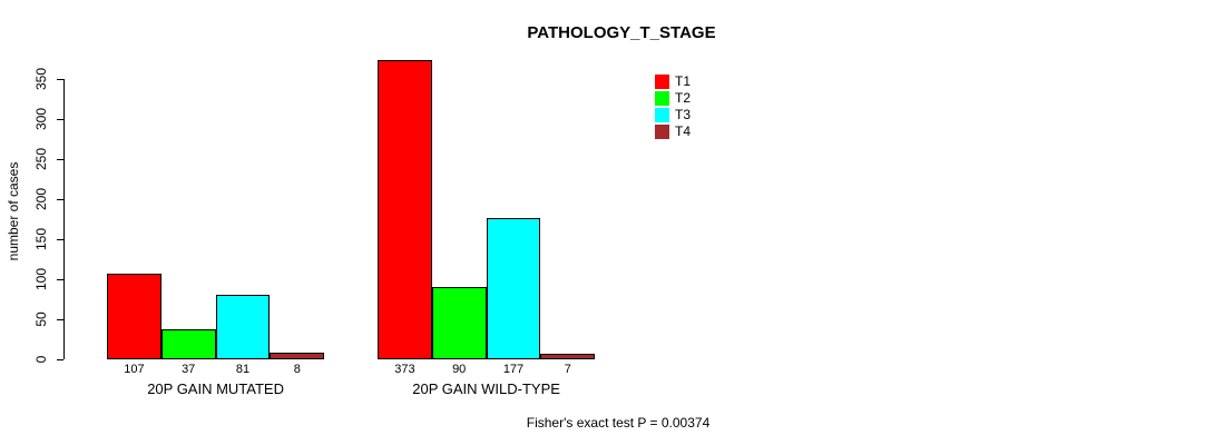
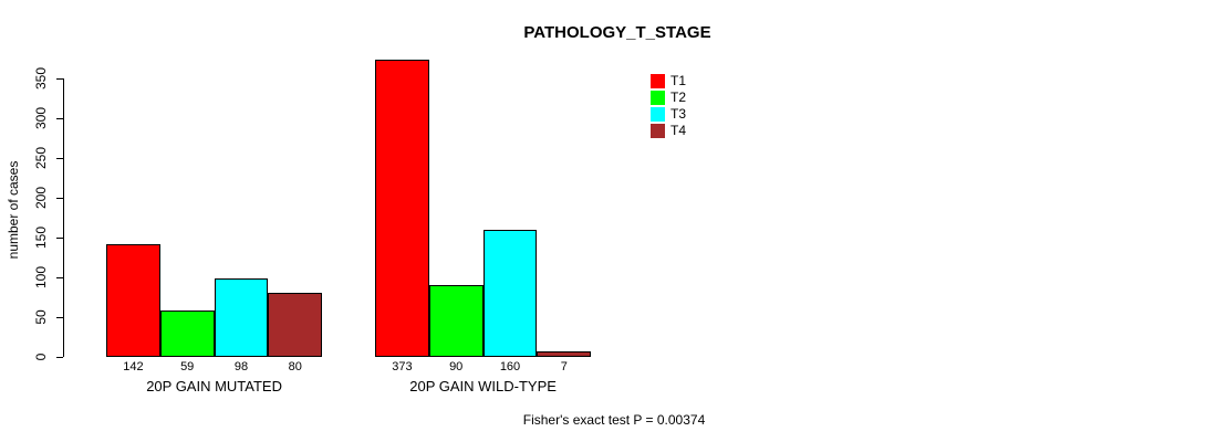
T1/20P GAIN MUTATED: 107 -> 142
T2/20P GAIN MUTATED: 37 -> 59
T3/20P GAIN MUTATED: 81 -> 98
T4/20P GAIN MUTATED: 8 -> 80
T3/20P GAIN WILD-TYPE: 177 -> 160
